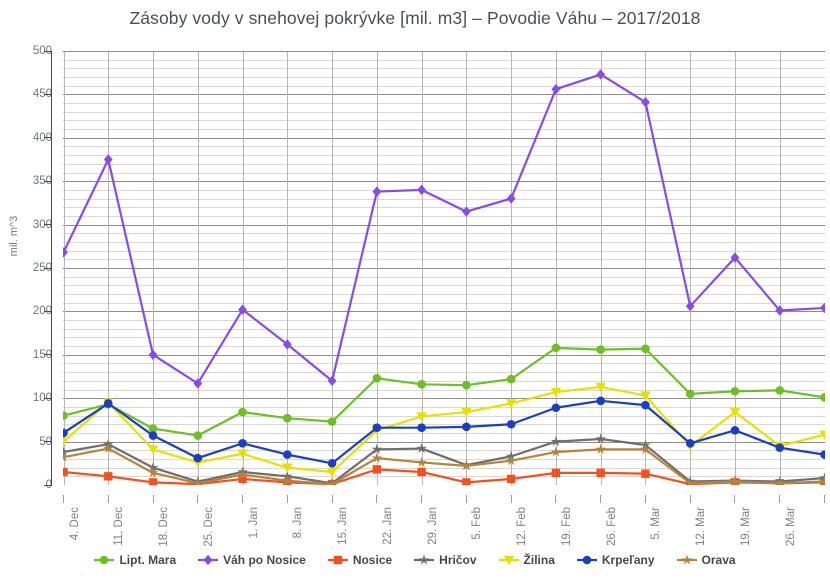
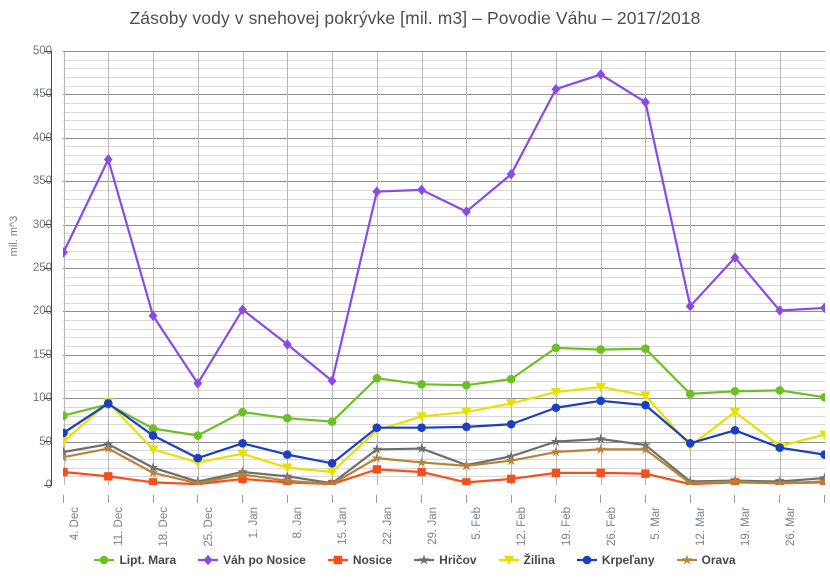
Váh po Nosice/18. Dec: 150 -> 200
Váh po Nosice/12. Feb: 330 -> 360
